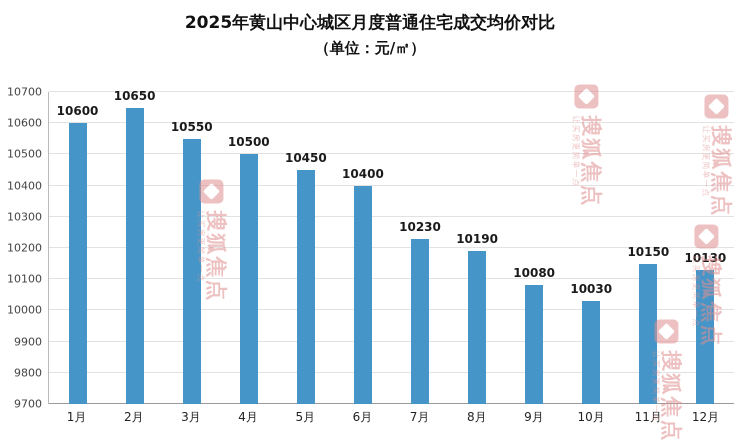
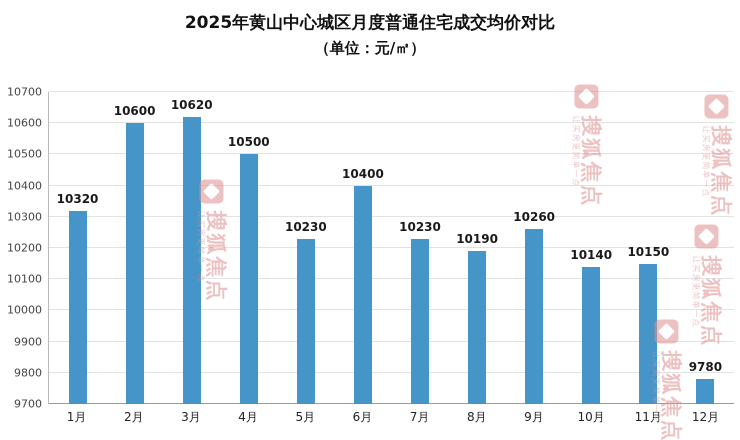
1月: 10600 -> 10320
2月: 10650 -> 10600
3月: 10550 -> 10620
5月: 10450 -> 10230
9月: 10080 -> 10260
10月: 10030 -> 10140
12月: 10130 -> 9780
